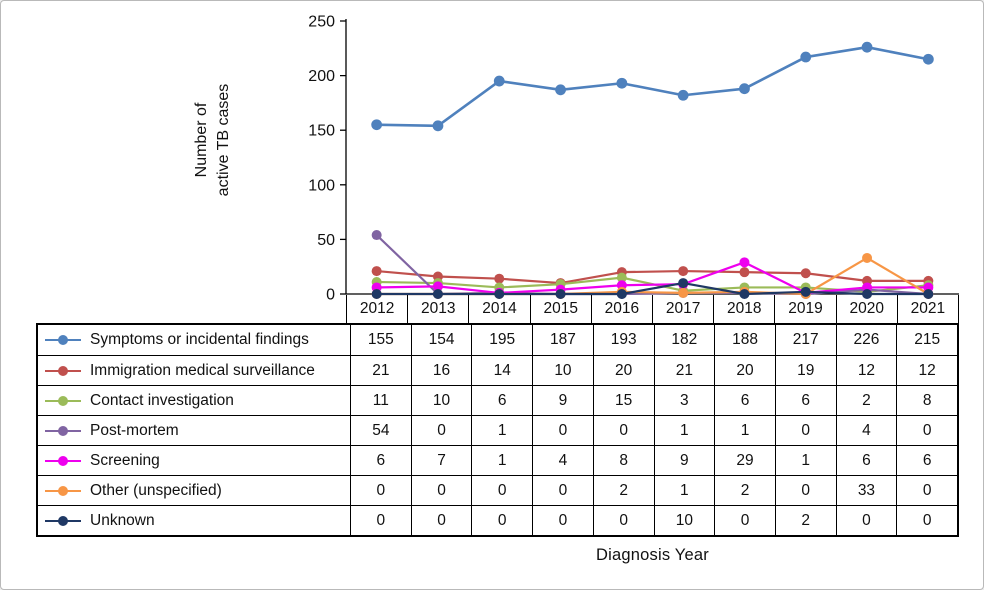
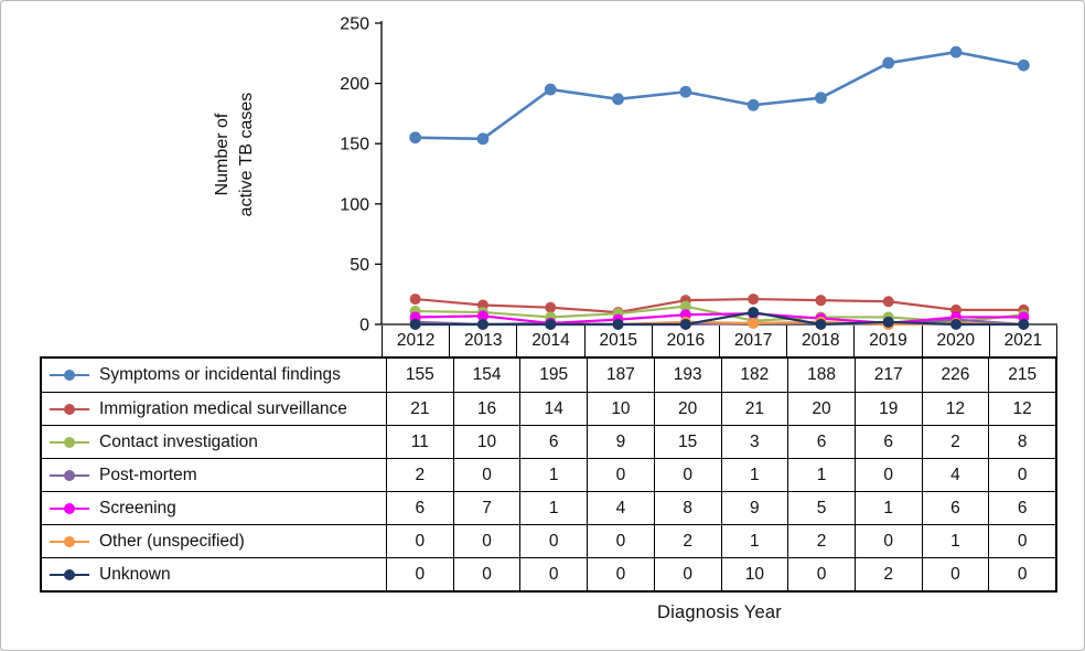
Post-mortem/2012: 54 -> 2
Screening/2018: 29 -> 5
Other (unspecified)/2020: 33 -> 1
